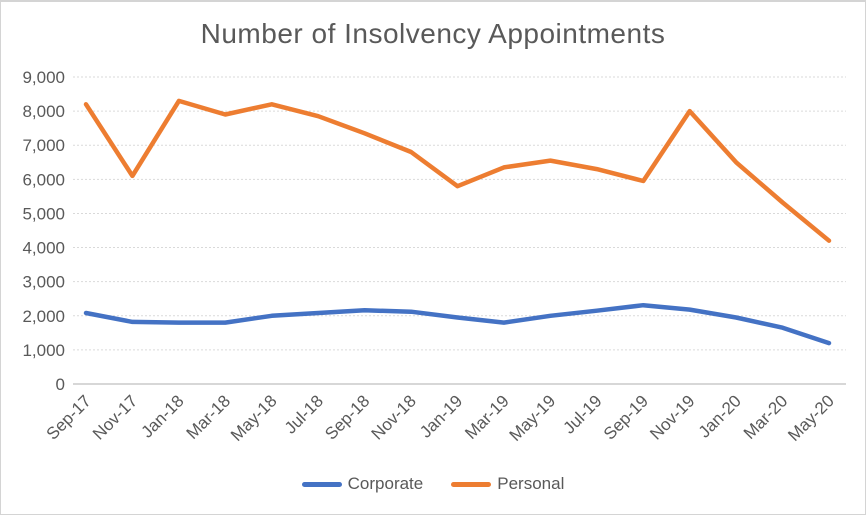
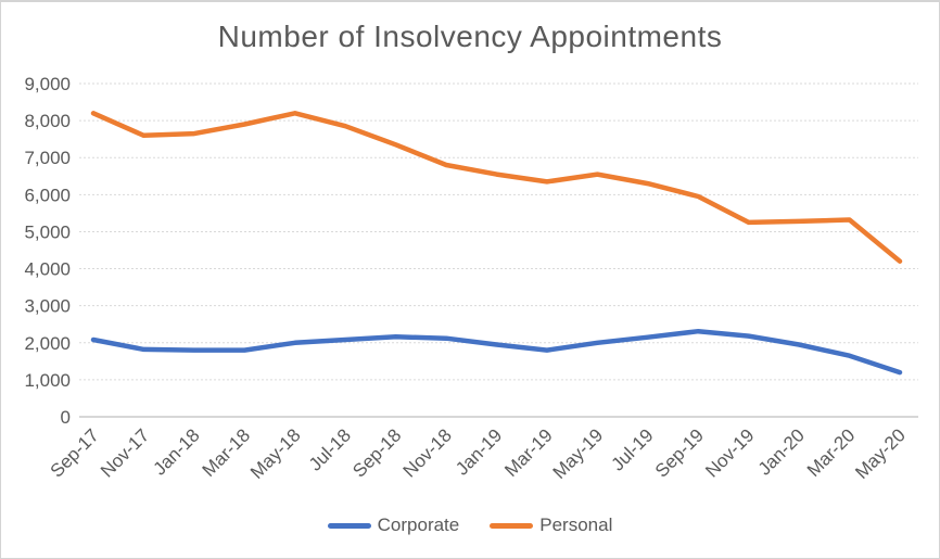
Personal/Nov-17: 6100 -> 7600
Personal/Jan-18: 8300 -> 7600
Personal/Jan-19: 5800 -> 6600
Personal/Nov-19: 8000 -> 5200
Personal/Jan-20: 6500 -> 5300
